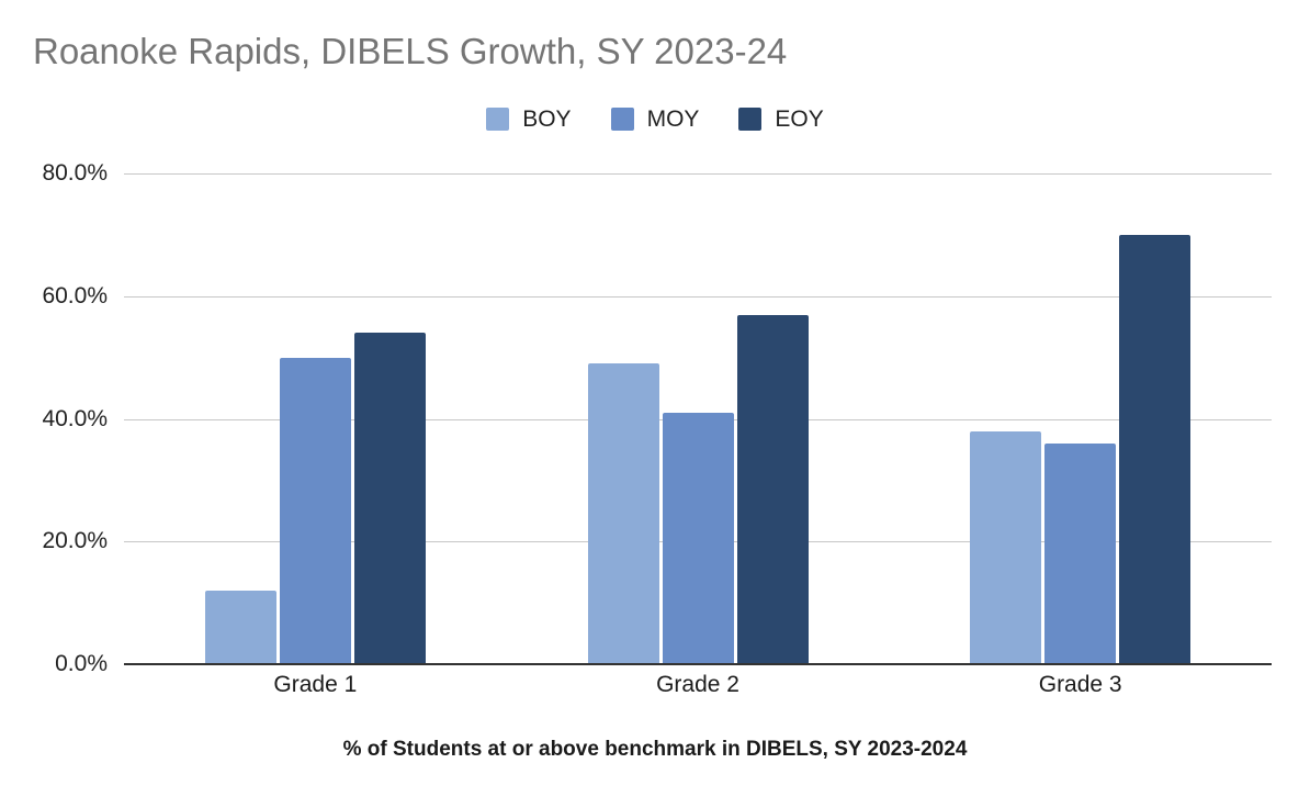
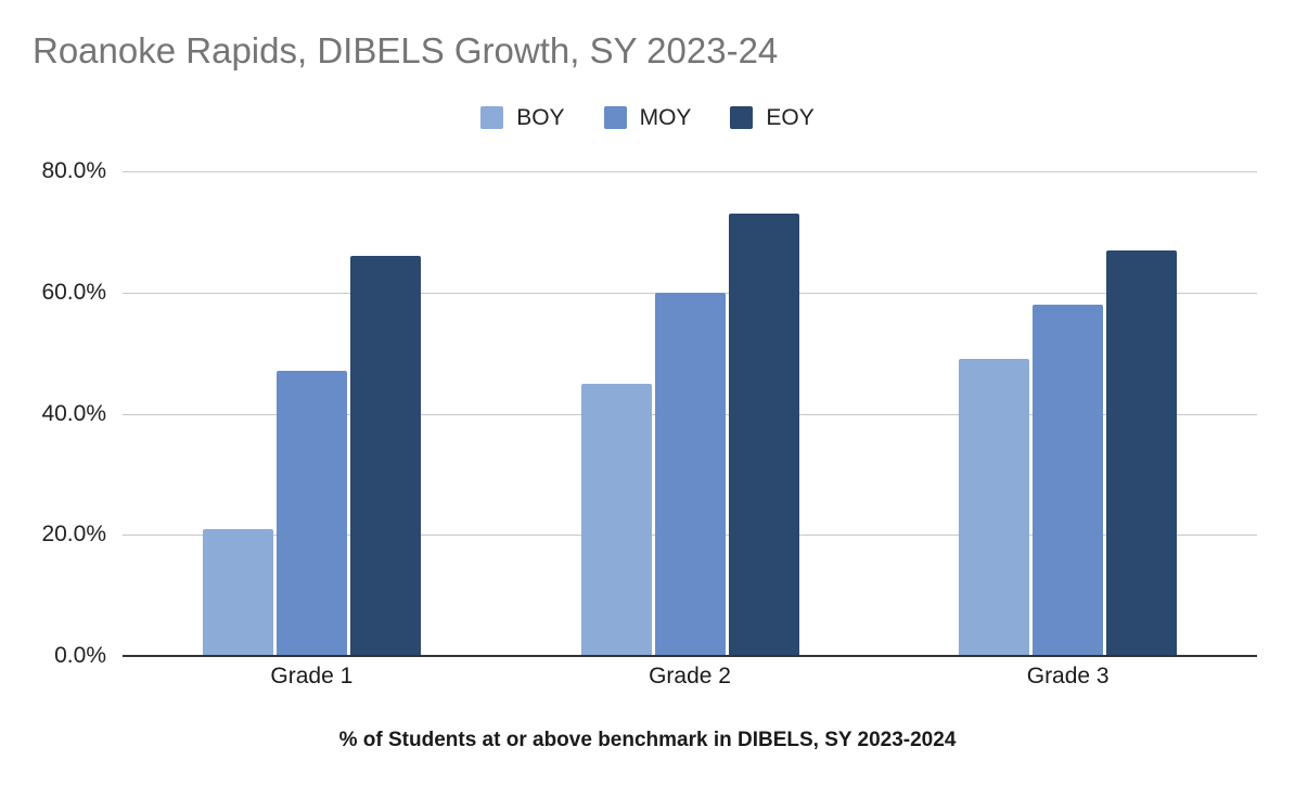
BOY/Grade 1: 12% -> 21%
MOY/Grade 1: 50% -> 47%
EOY/Grade 1: 54% -> 66%
BOY/Grade 2: 49% -> 45%
MOY/Grade 2: 41% -> 60%
EOY/Grade 2: 57% -> 73%
BOY/Grade 3: 38% -> 49%
MOY/Grade 3: 36% -> 58%
EOY/Grade 3: 70% -> 67%
